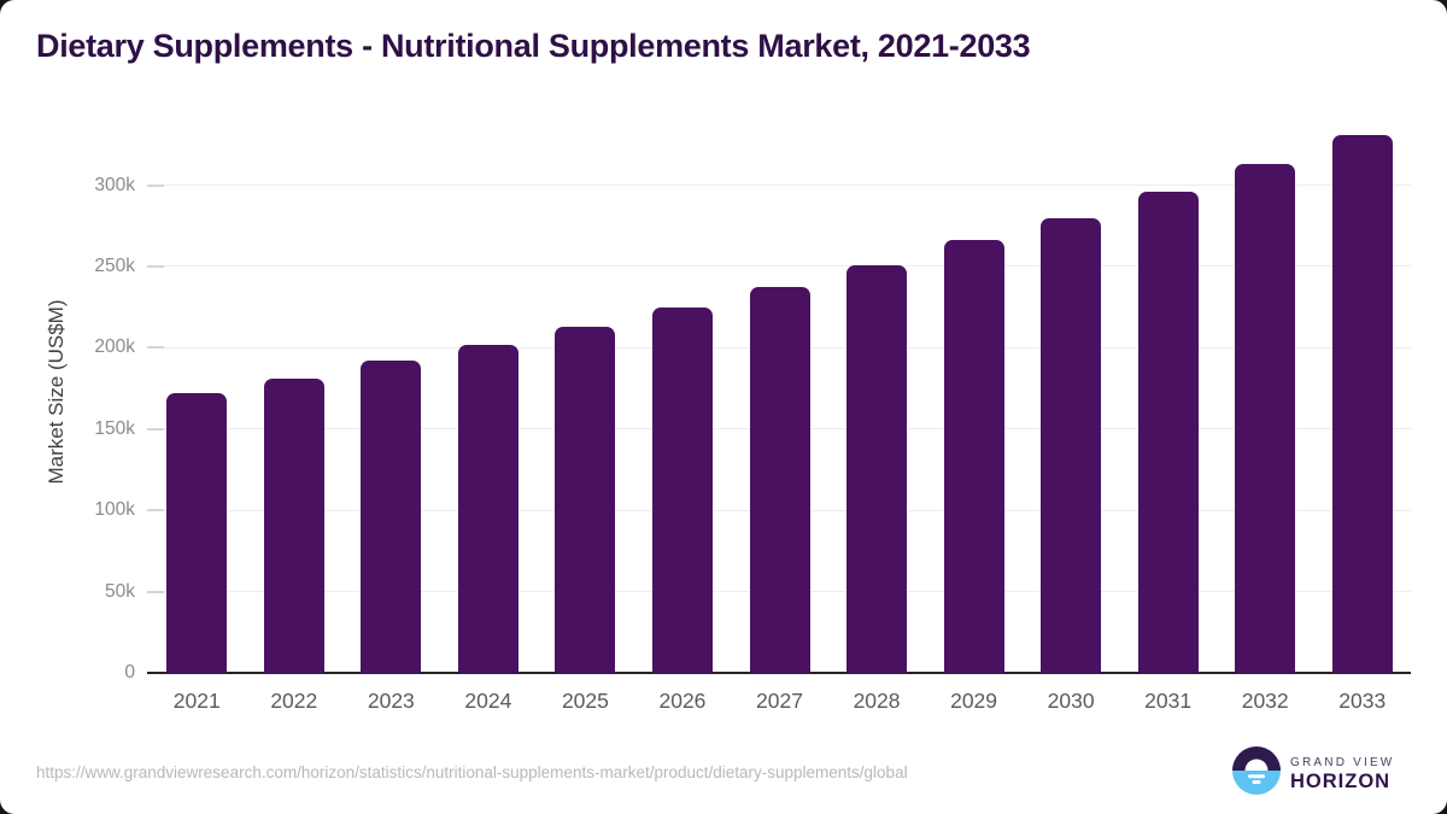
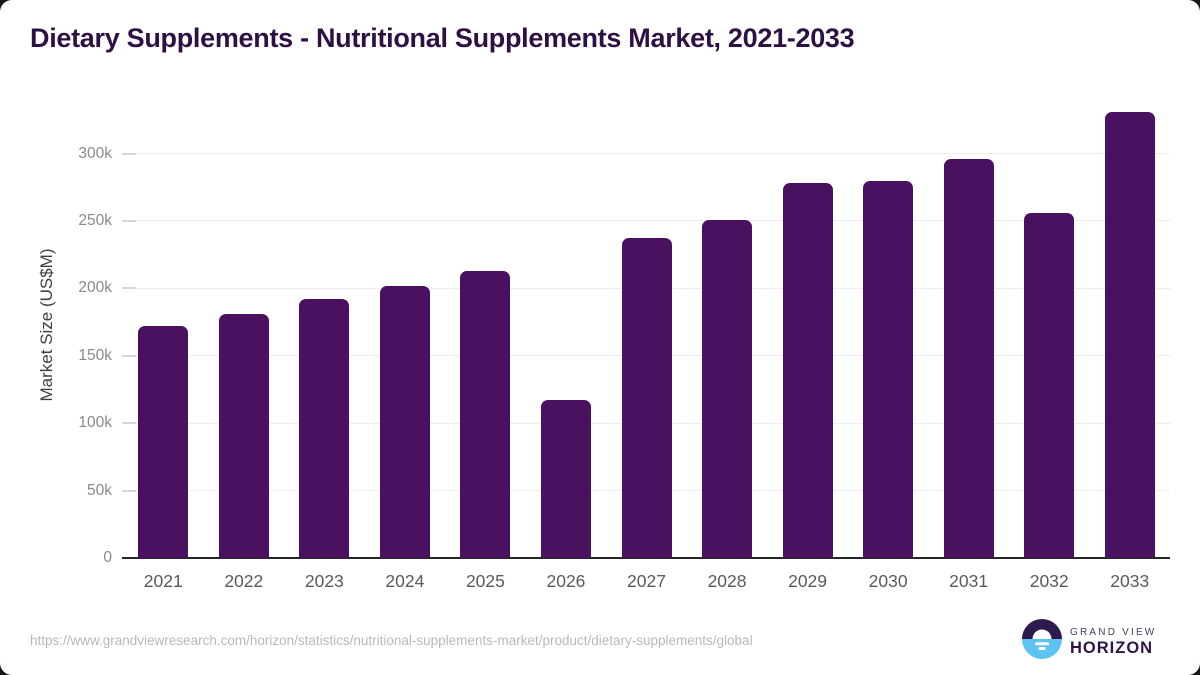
2026: 225k -> 117k
2029: 266k -> 278k
2032: 313k -> 256k
